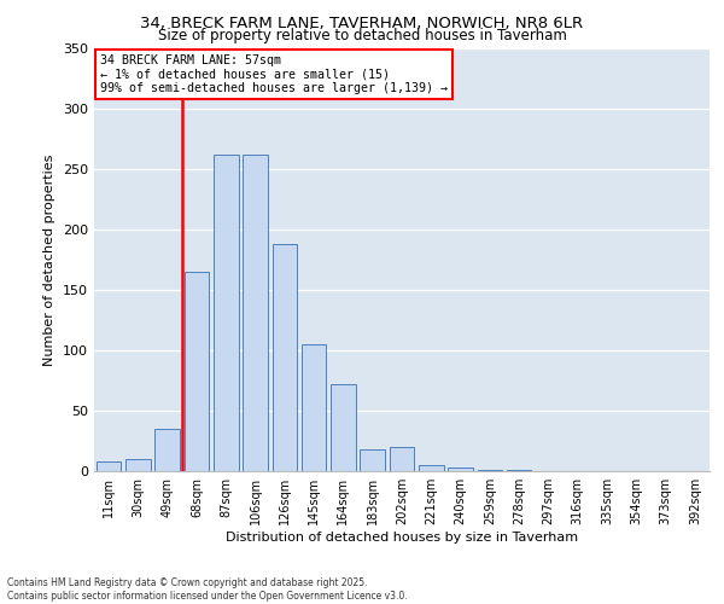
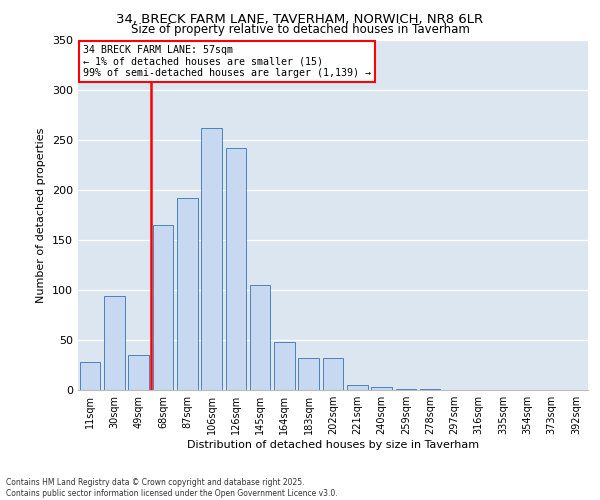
11sqm: 8 -> 28
30sqm: 10 -> 94
87sqm: 262 -> 192
126sqm: 188 -> 242
164sqm: 72 -> 48
183sqm: 18 -> 32
202sqm: 20 -> 32
